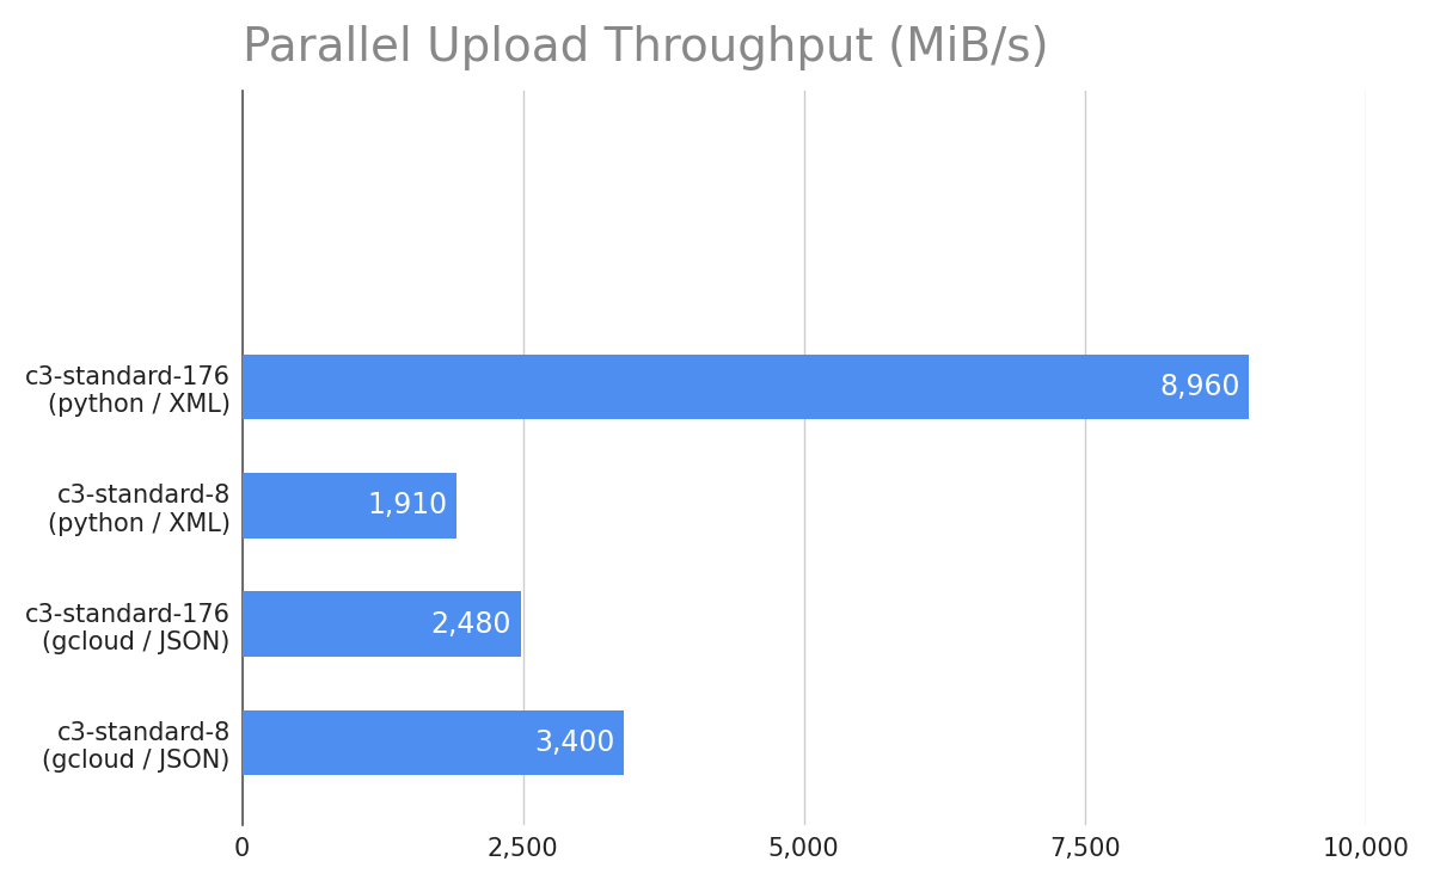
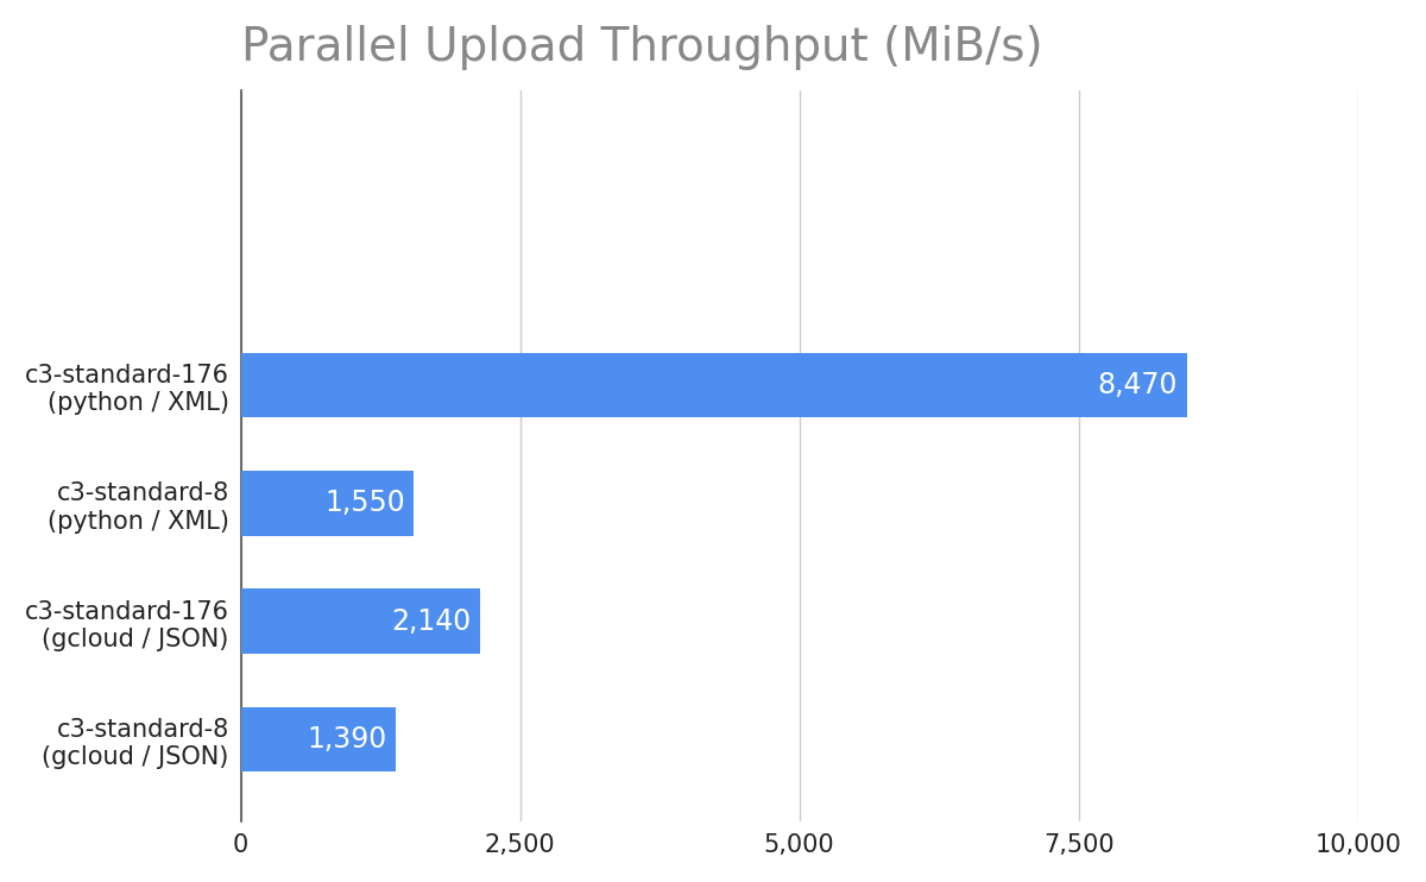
c3-standard-176 (python / XML): 8,960 -> 8,470
c3-standard-8 (python / XML): 1,910 -> 1,550
c3-standard-176 (gcloud / JSON): 2,480 -> 2,140
c3-standard-8 (gcloud / JSON): 3,400 -> 1,390
